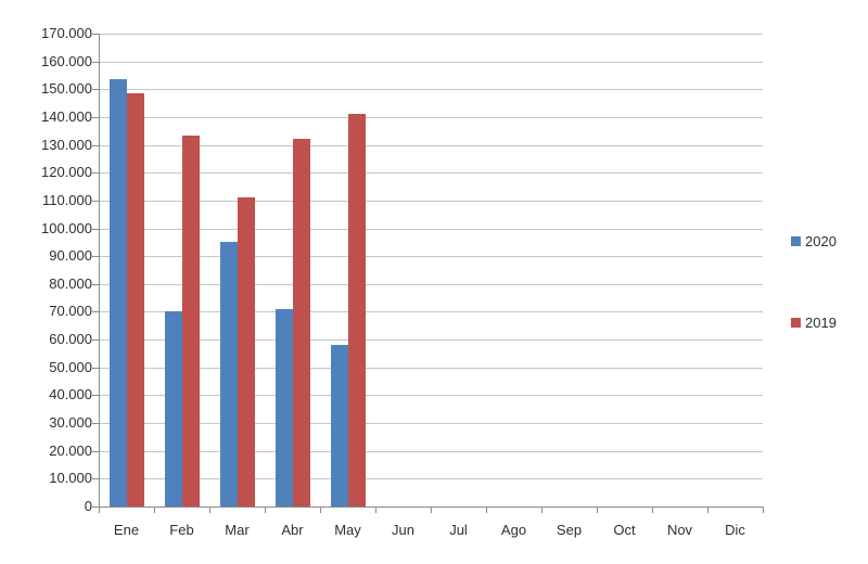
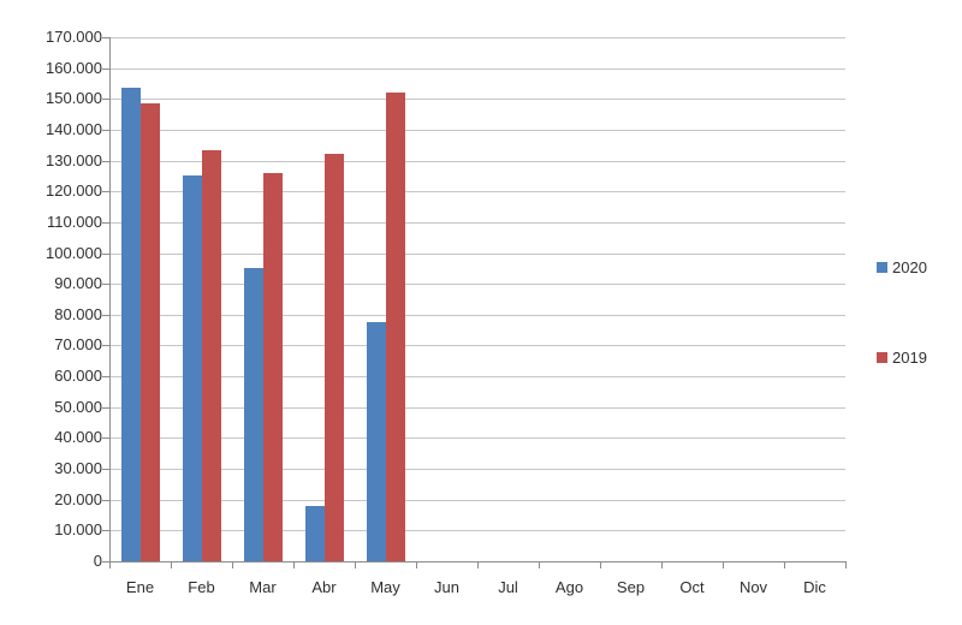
2020/Feb: 70000 -> 125000
2019/Mar: 111000 -> 126000
2020/Abr: 71000 -> 18000
2020/May: 58000 -> 78000
2019/May: 141000 -> 152000
